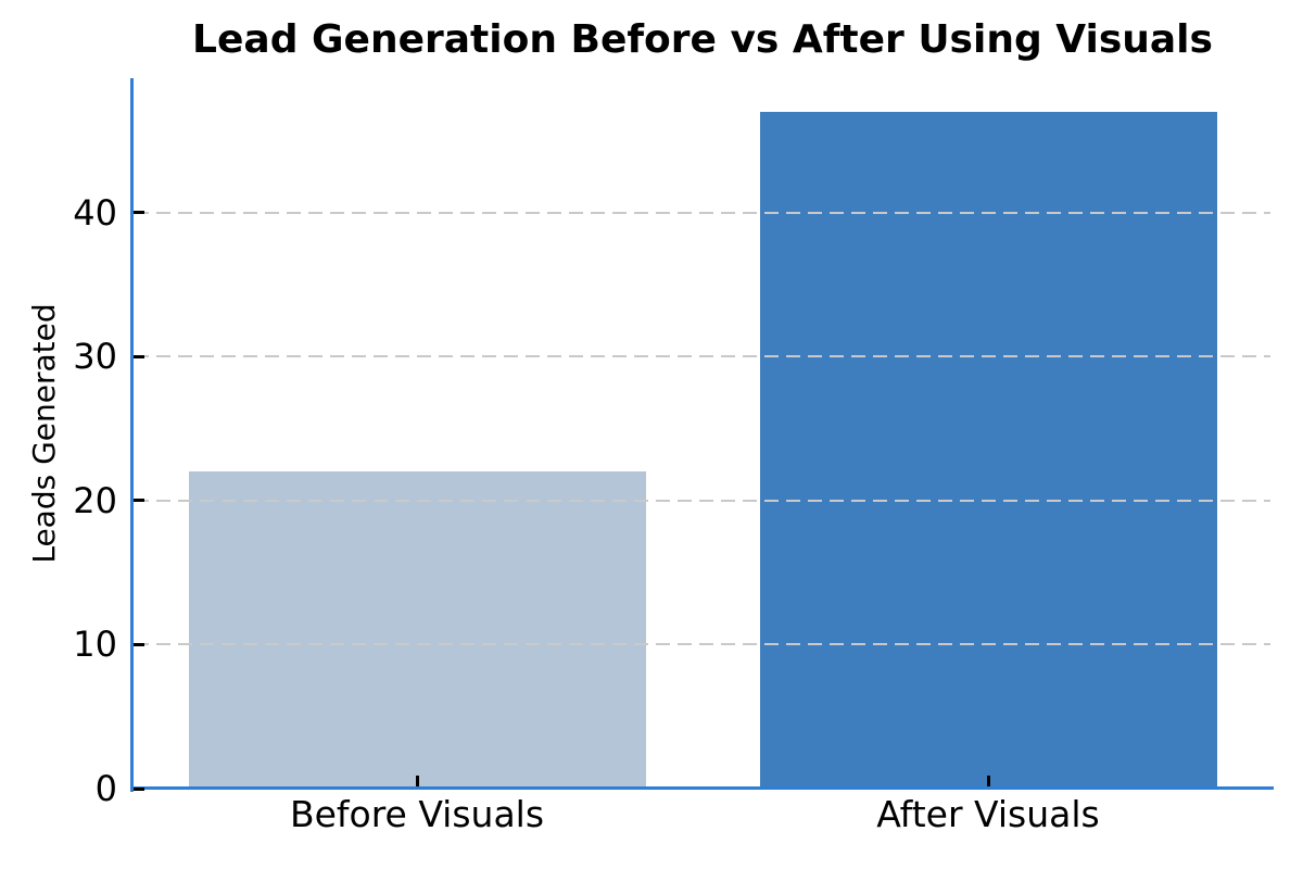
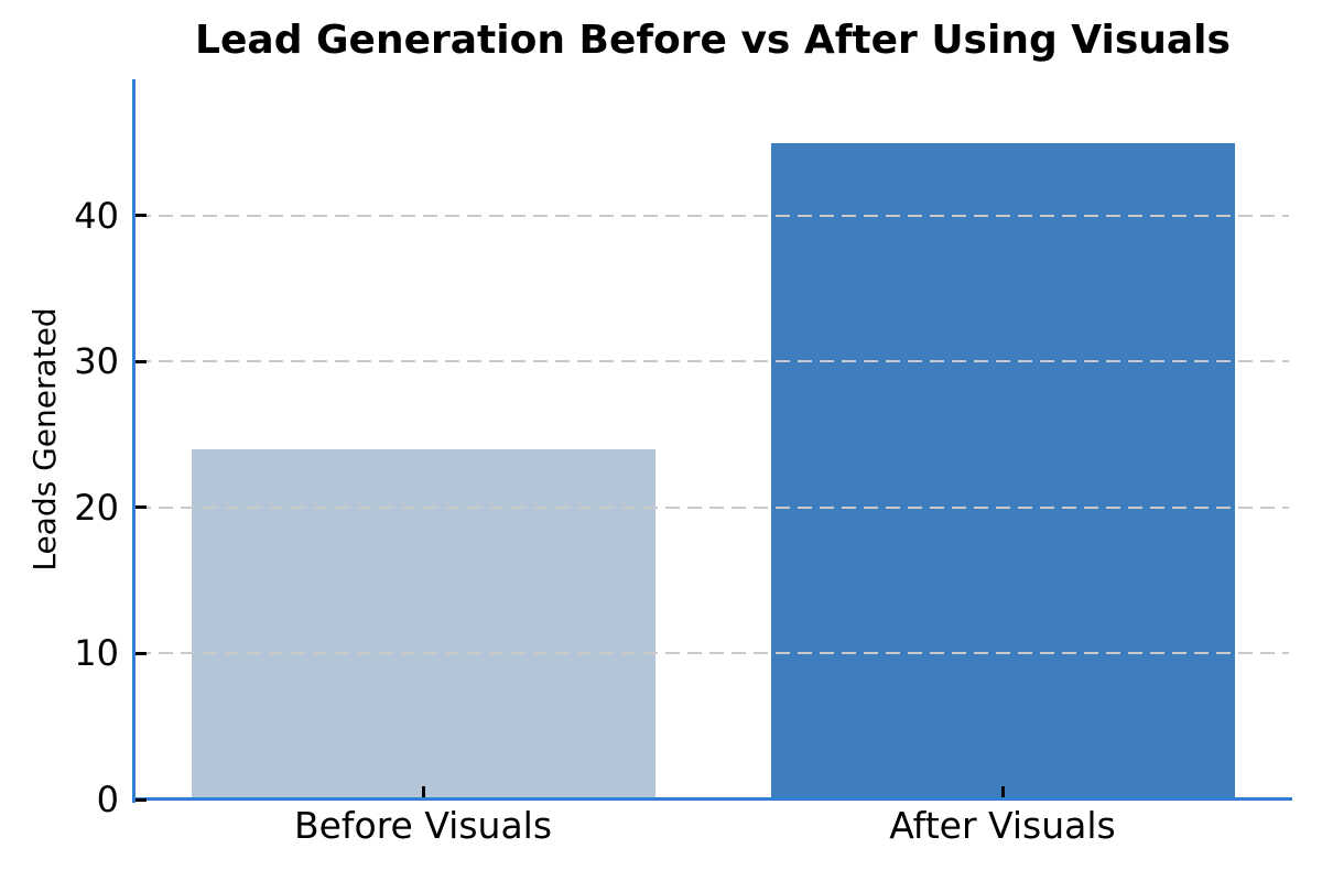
Before Visuals: 22 -> 24
After Visuals: 47 -> 45
